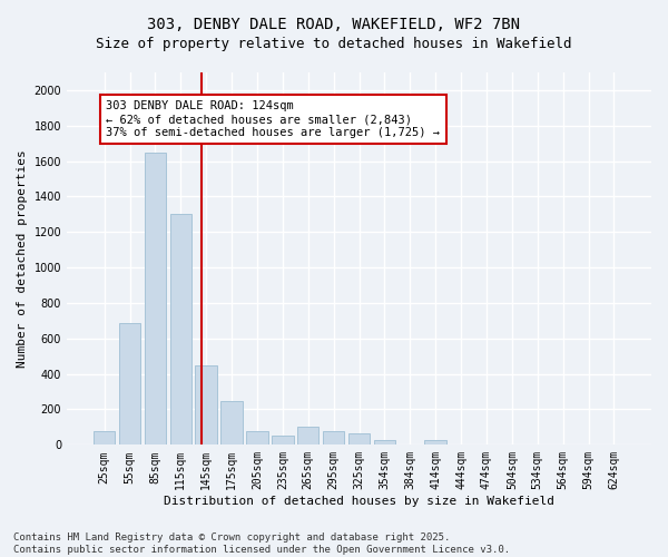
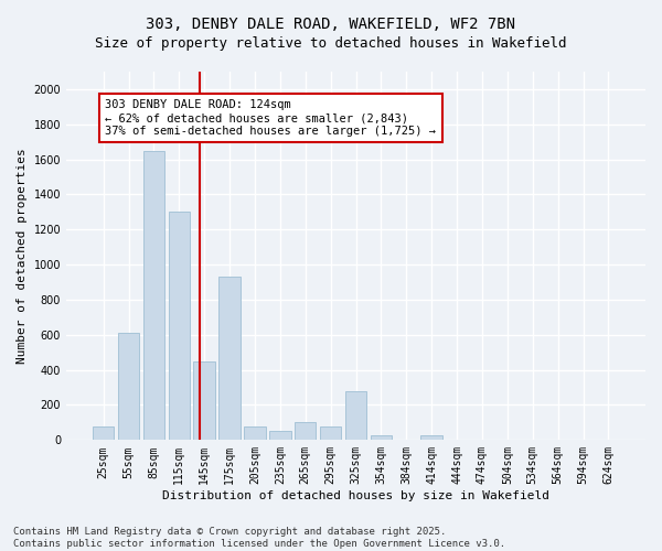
55sqm: 680 -> 610
175sqm: 250 -> 930
325sqm: 60 -> 280
